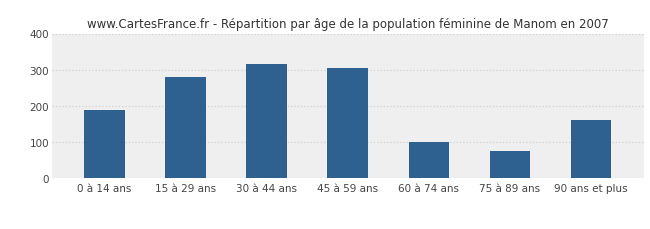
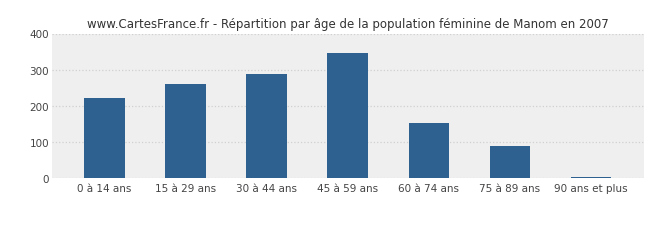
0 à 14 ans: 190 -> 222
15 à 29 ans: 280 -> 260
30 à 44 ans: 315 -> 287
45 à 59 ans: 305 -> 347
60 à 74 ans: 100 -> 152
75 à 89 ans: 75 -> 90
90 ans et plus: 160 -> 5
